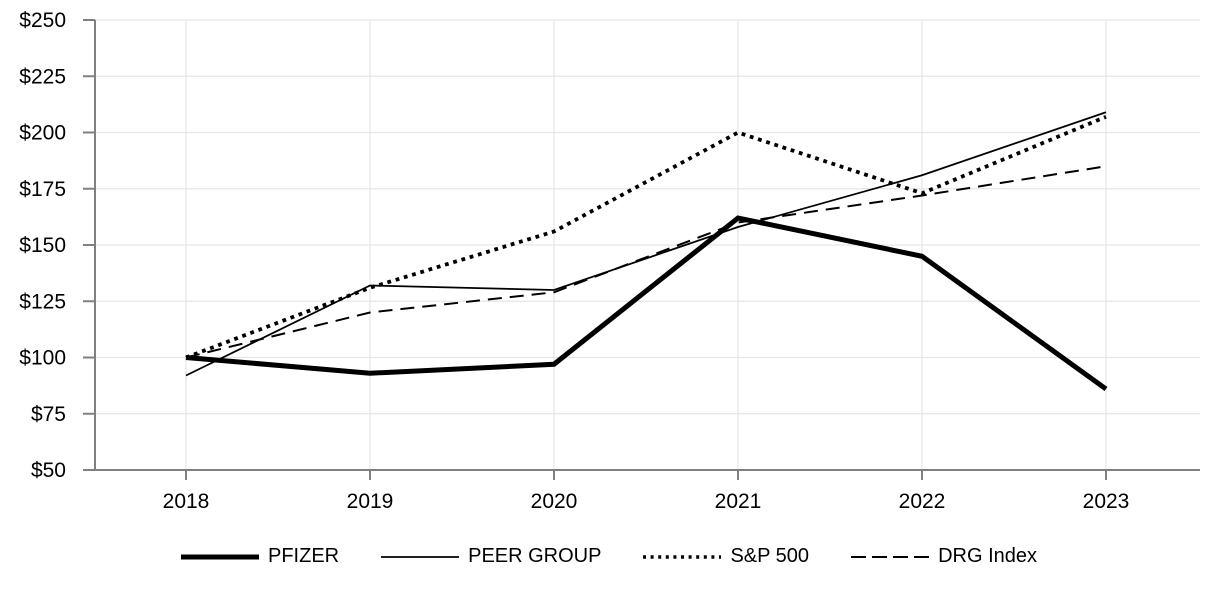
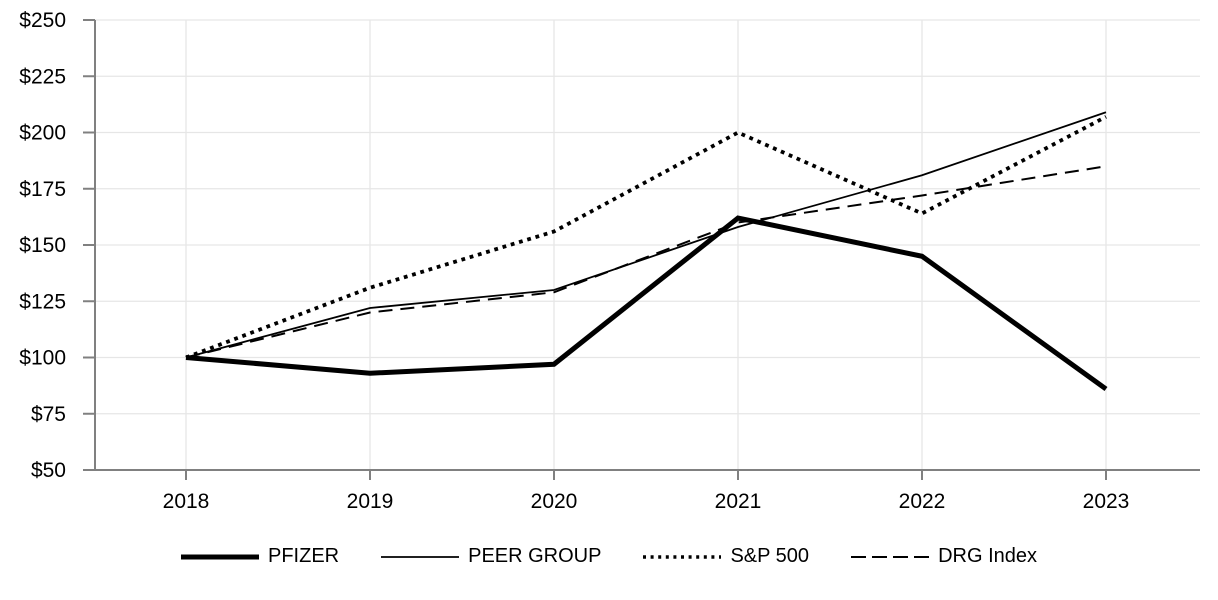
PEER GROUP/2018: $92 -> $100
PEER GROUP/2019: $132 -> $122
S&P 500/2022: $173 -> $164
